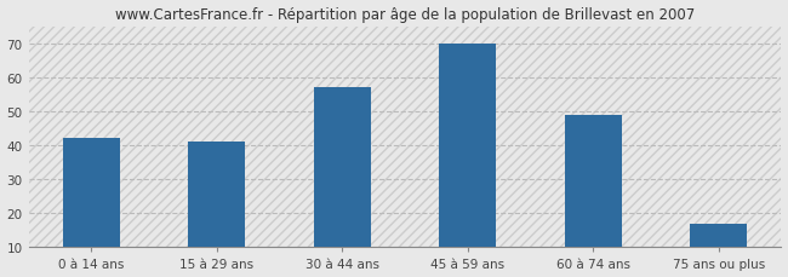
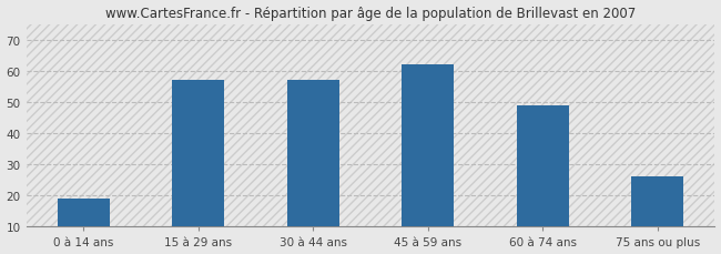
0 à 14 ans: 42 -> 19
15 à 29 ans: 41 -> 57
45 à 59 ans: 70 -> 62
75 ans ou plus: 17 -> 26
